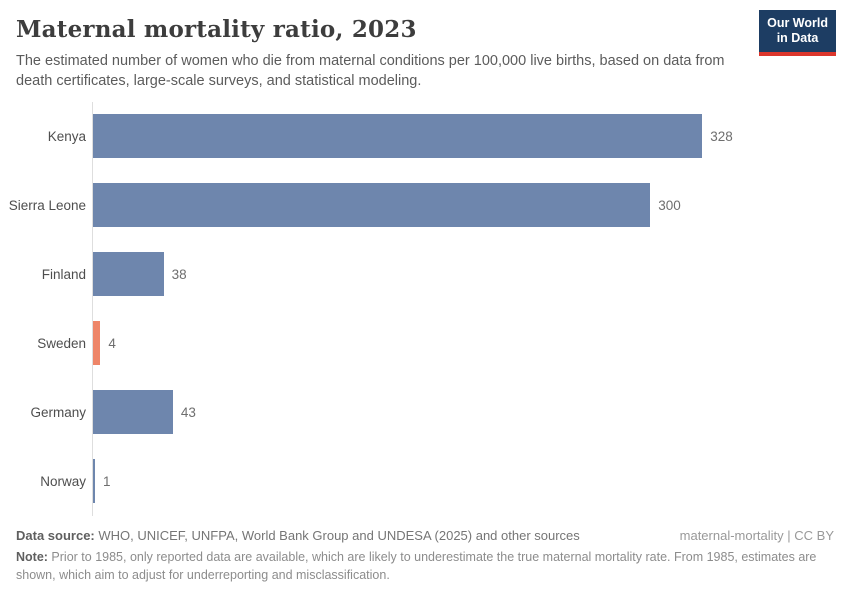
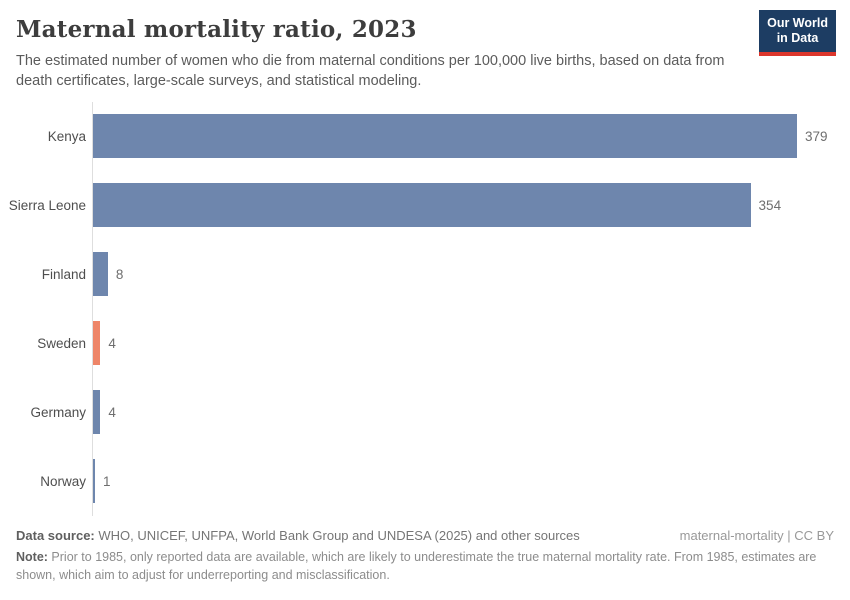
Kenya: 328 -> 379
Sierra Leone: 300 -> 354
Finland: 38 -> 8
Germany: 43 -> 4
